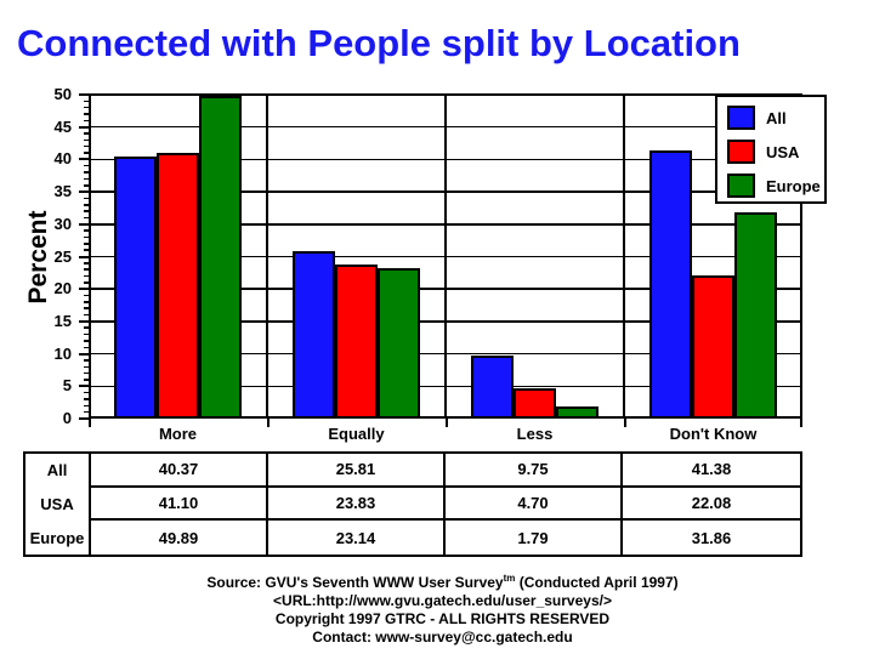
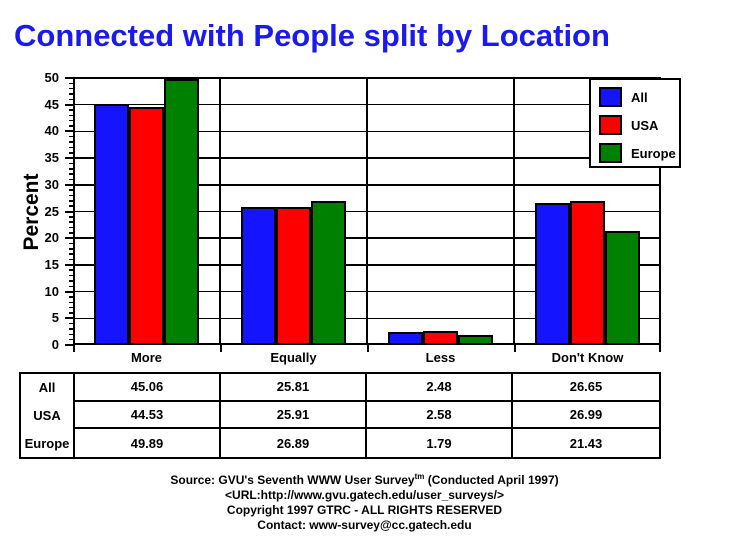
All/More: 40.37 -> 45.06
USA/More: 41.10 -> 44.53
USA/Equally: 23.83 -> 25.91
Europe/Equally: 23.14 -> 26.89
All/Less: 9.75 -> 2.48
USA/Less: 4.70 -> 2.58
All/Don't Know: 41.38 -> 26.65
USA/Don't Know: 22.08 -> 26.99
Europe/Don't Know: 31.86 -> 21.43
